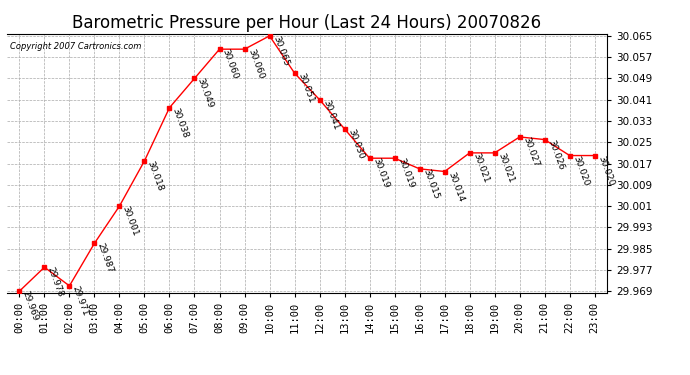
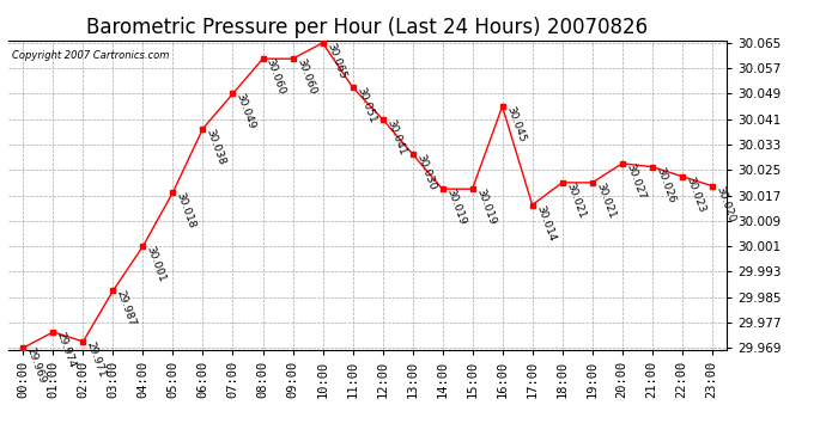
01:00: 29.978 -> 29.974
16:00: 30.015 -> 30.045
22:00: 30.020 -> 30.023
